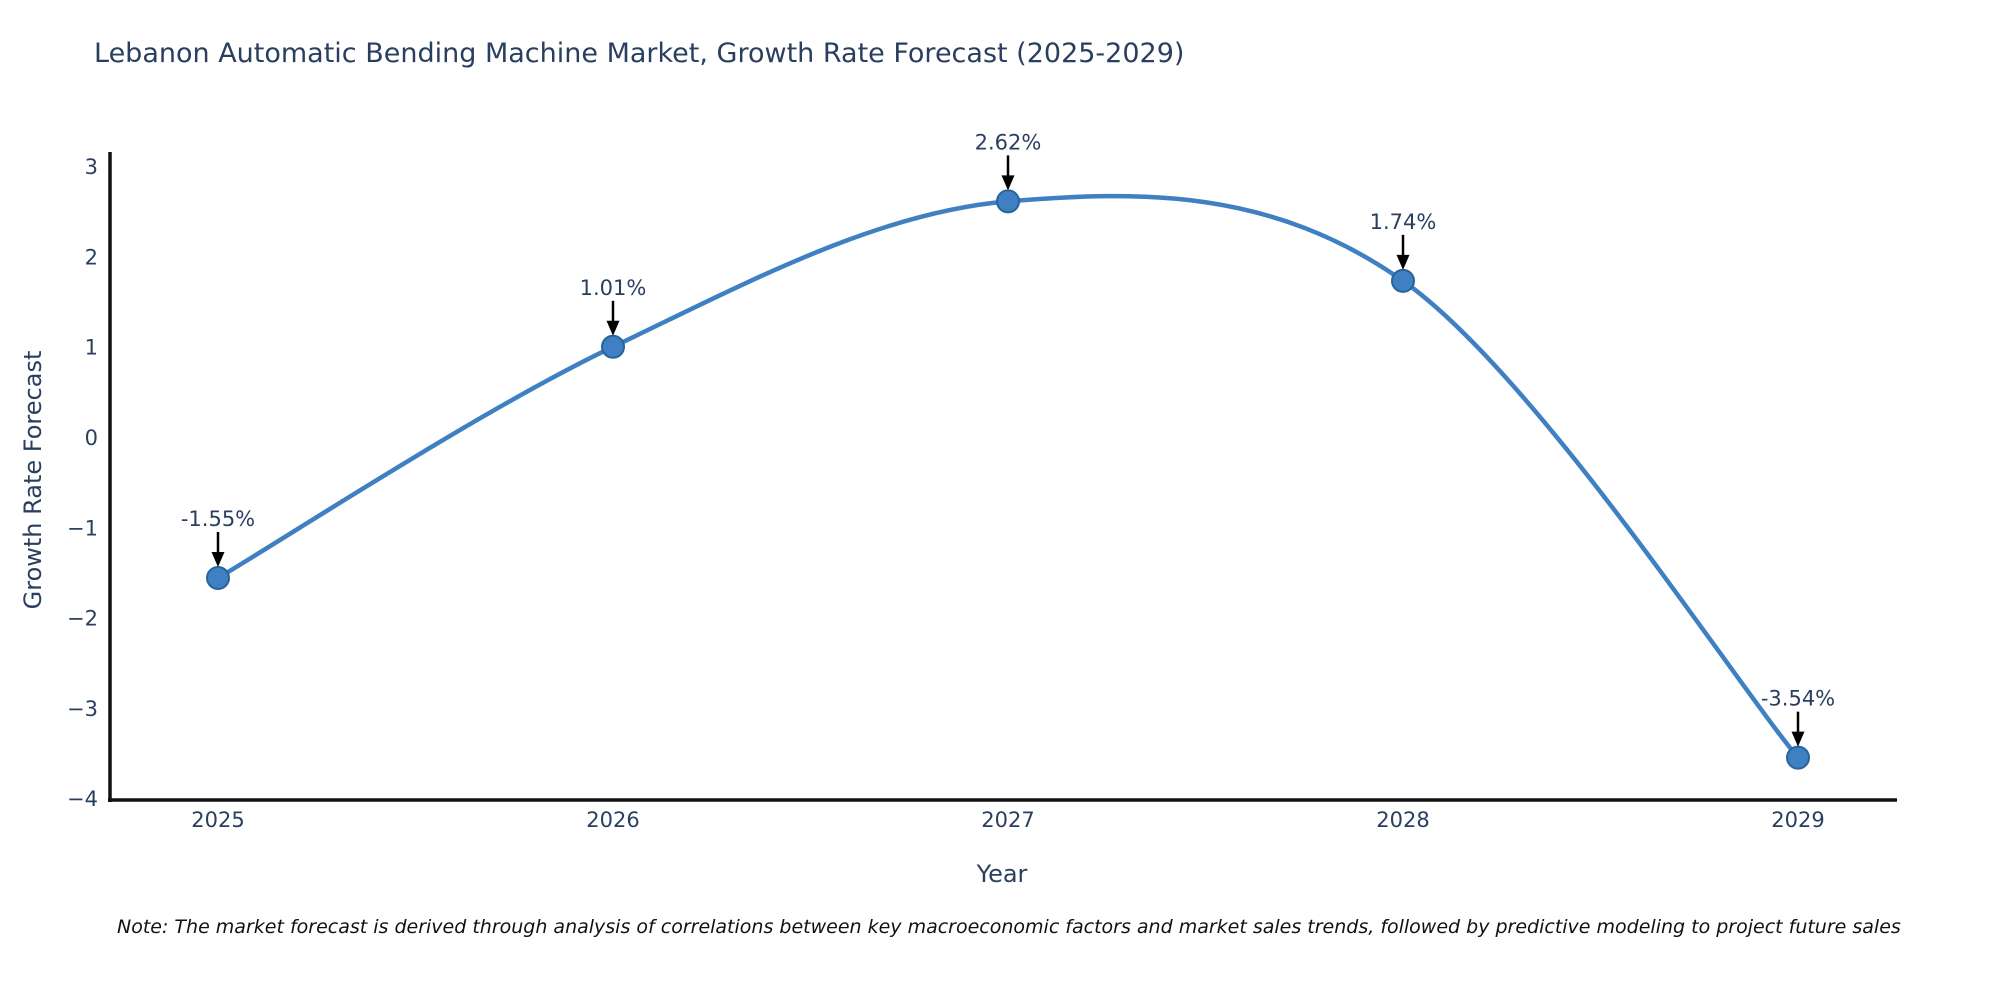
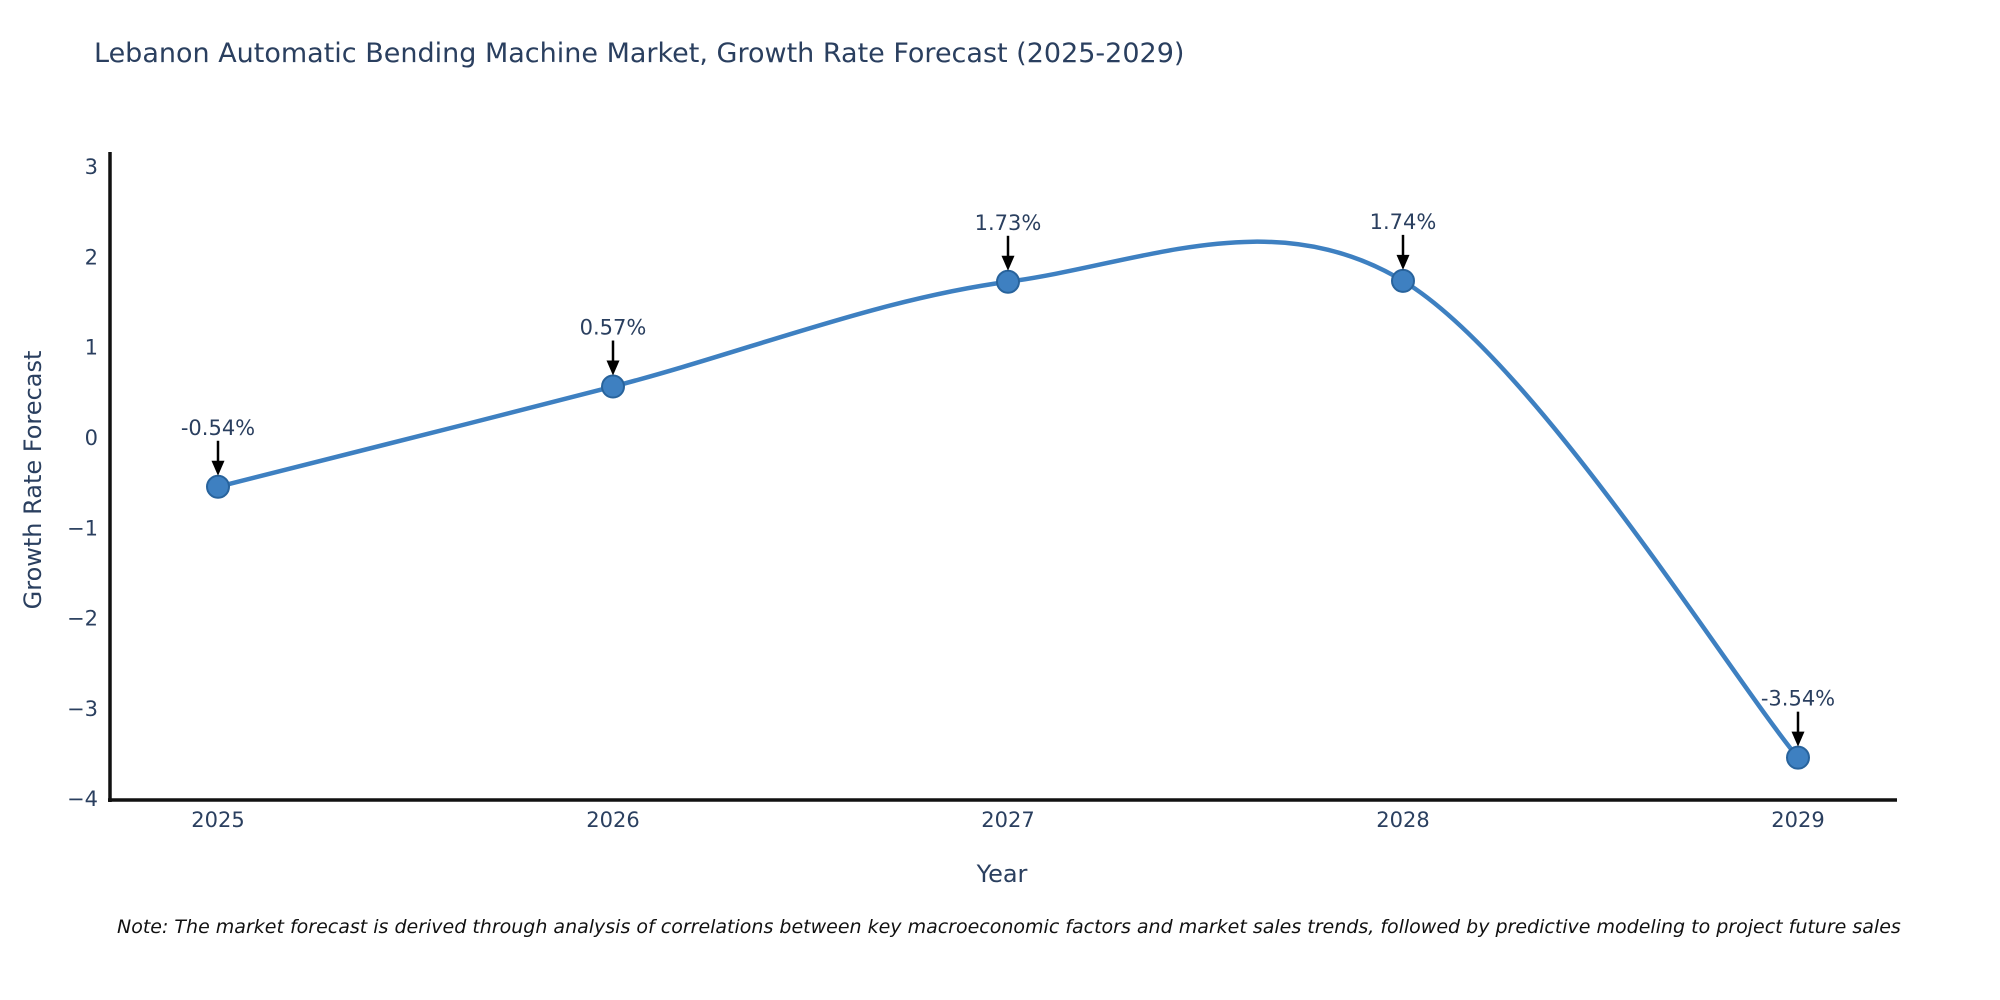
2025: -1.55% -> -0.54%
2026: 1.01% -> 0.57%
2027: 2.62% -> 1.73%
